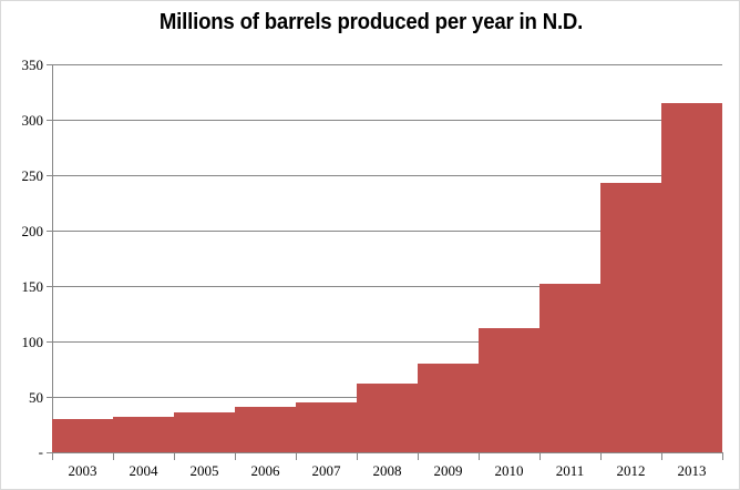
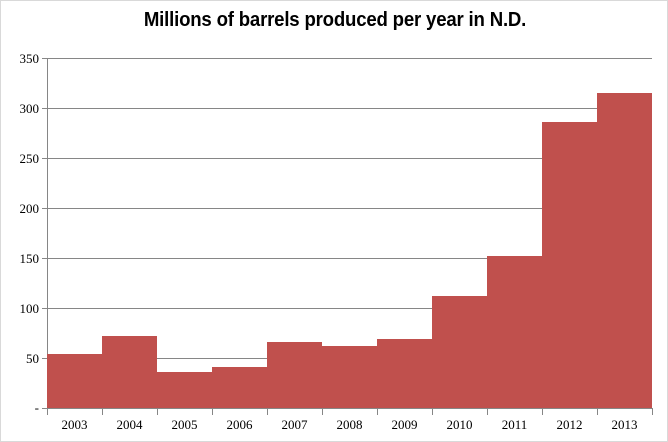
2003: 30 -> 54
2004: 32 -> 72
2007: 45 -> 66
2009: 80 -> 69
2012: 243 -> 286
